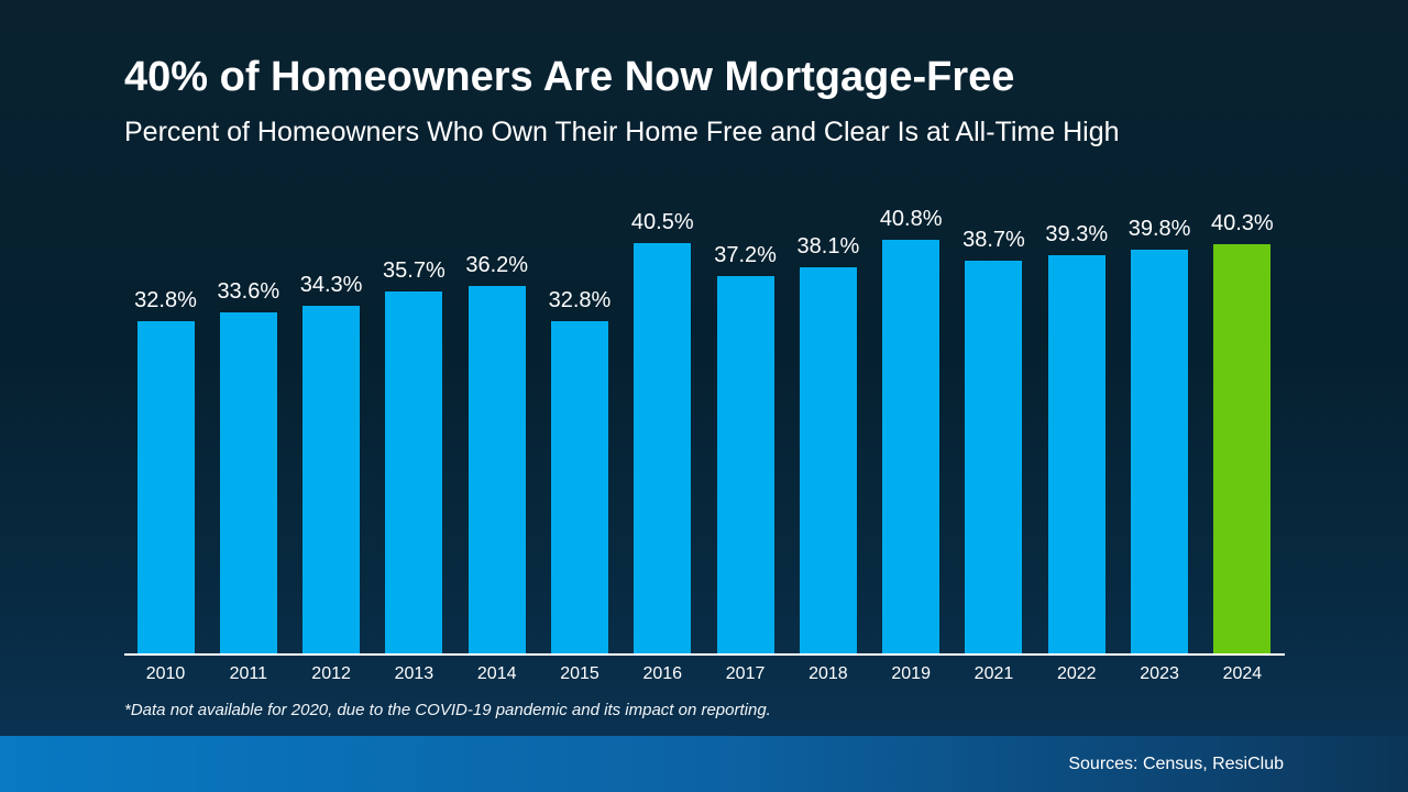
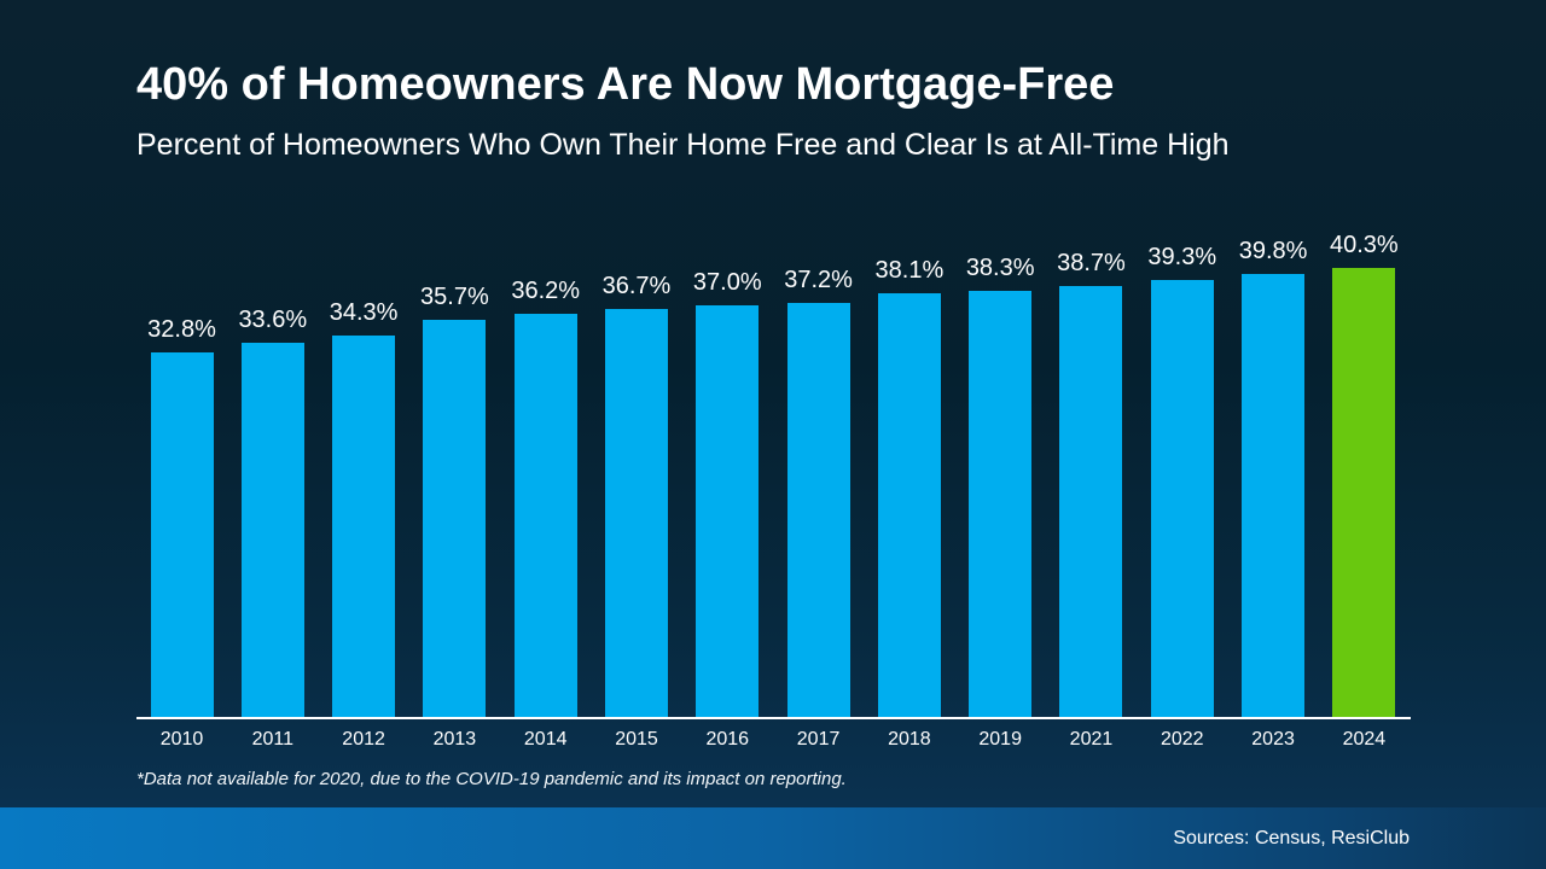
2015: 32.8% -> 36.7%
2016: 40.5% -> 37.0%
2019: 40.8% -> 38.3%
